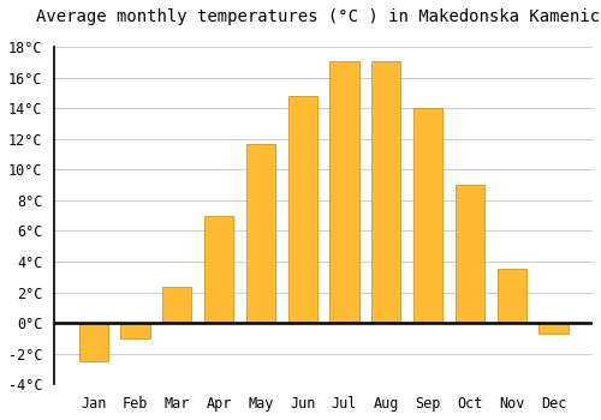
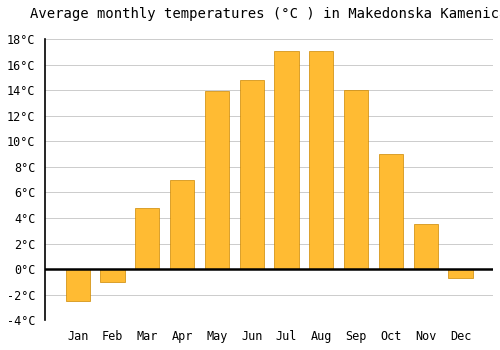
Mar: 2.4°C -> 4.8°C
May: 11.7°C -> 13.9°C
